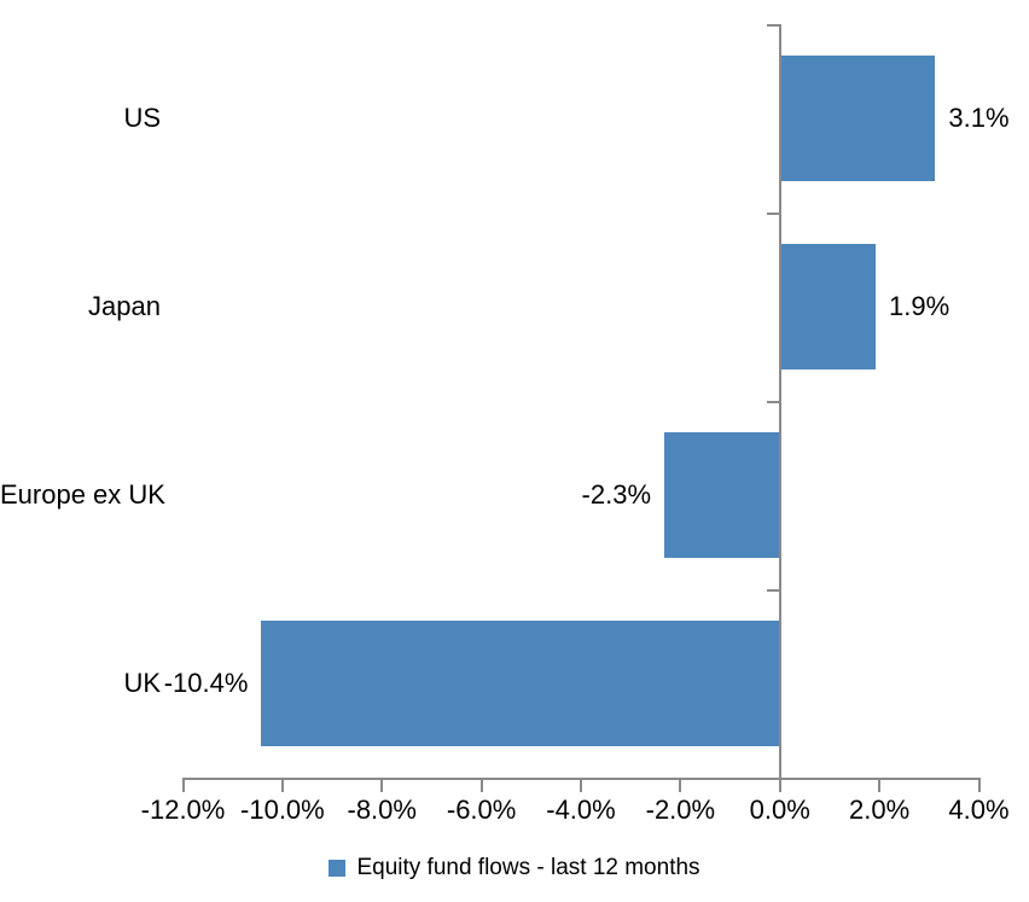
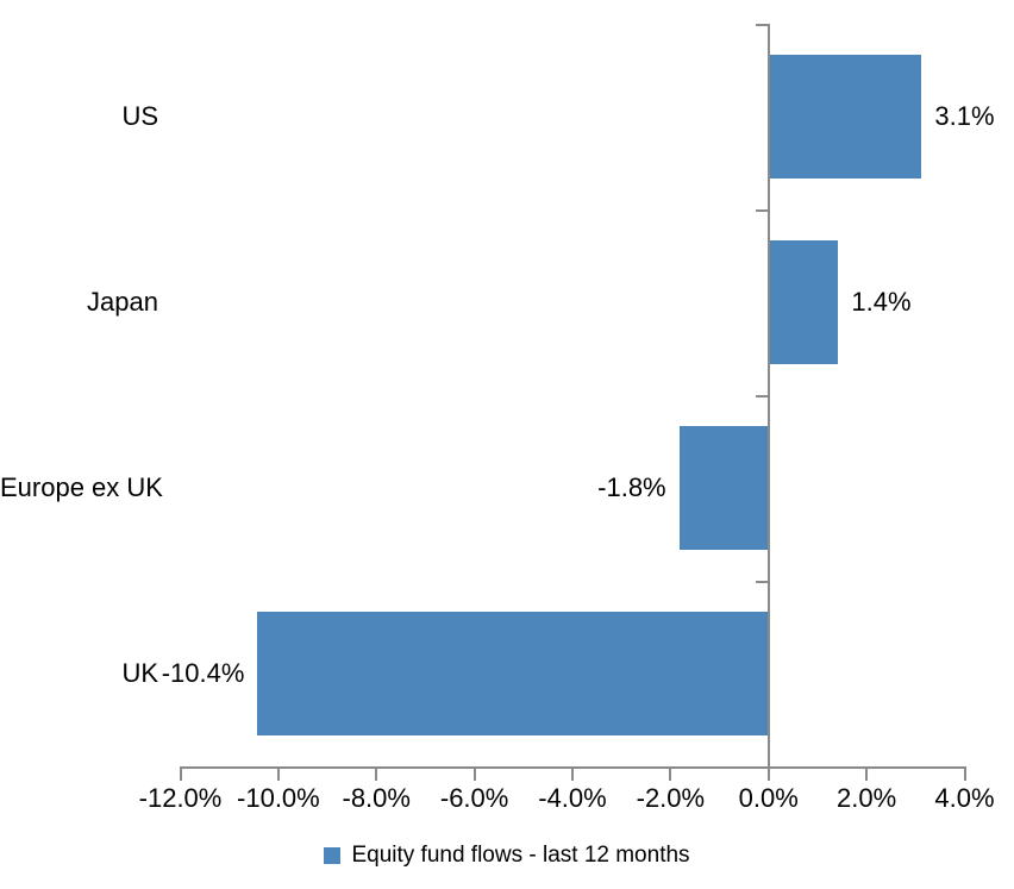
Japan: 1.9% -> 1.4%
Europe ex UK: -2.3% -> -1.8%
